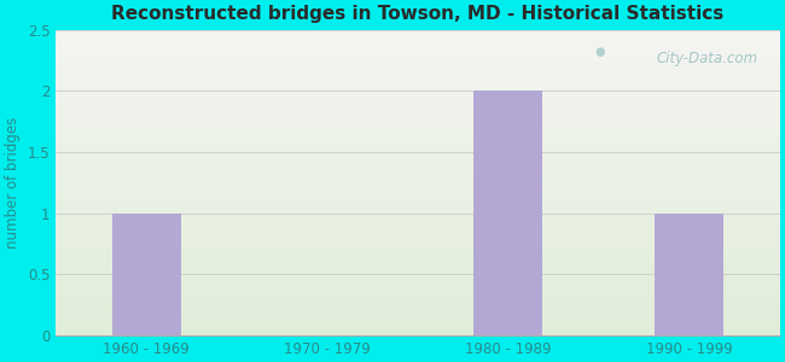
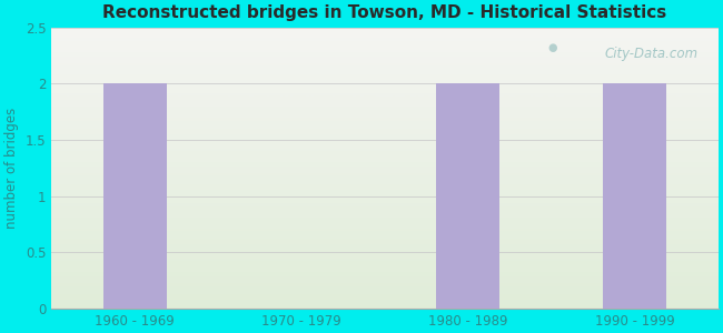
1960 - 1969: 1 -> 2
1990 - 1999: 1 -> 2
